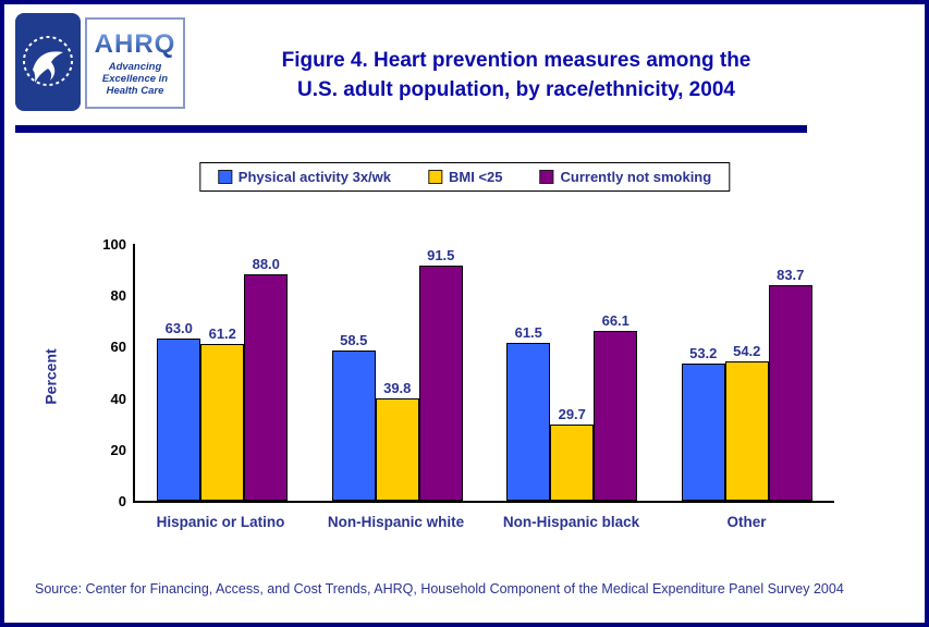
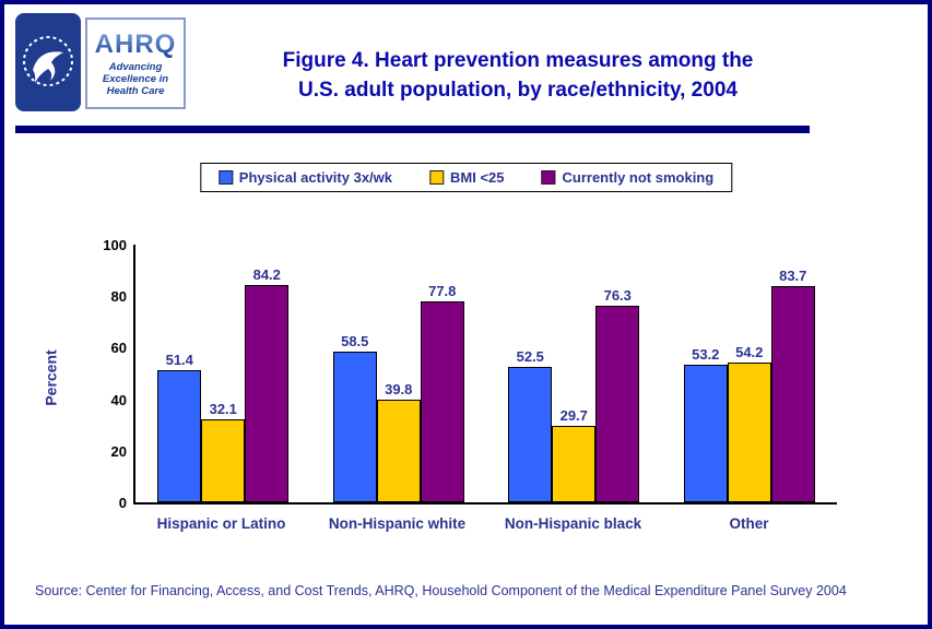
Physical activity 3x/wk/Hispanic or Latino: 63.0 -> 51.4
BMI <25/Hispanic or Latino: 61.2 -> 32.1
Currently not smoking/Hispanic or Latino: 88.0 -> 84.2
Currently not smoking/Non-Hispanic white: 91.5 -> 77.8
Physical activity 3x/wk/Non-Hispanic black: 61.5 -> 52.5
Currently not smoking/Non-Hispanic black: 66.1 -> 76.3
